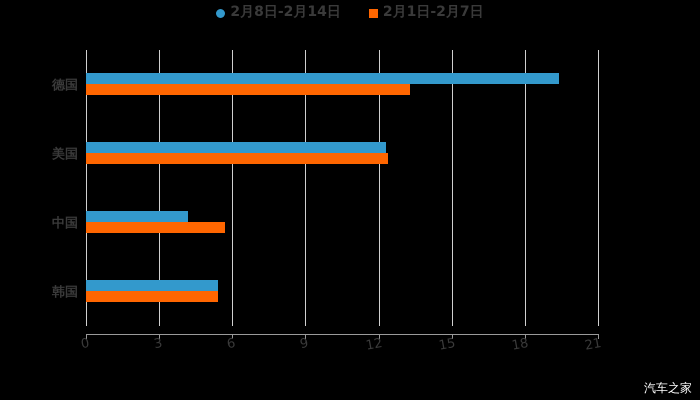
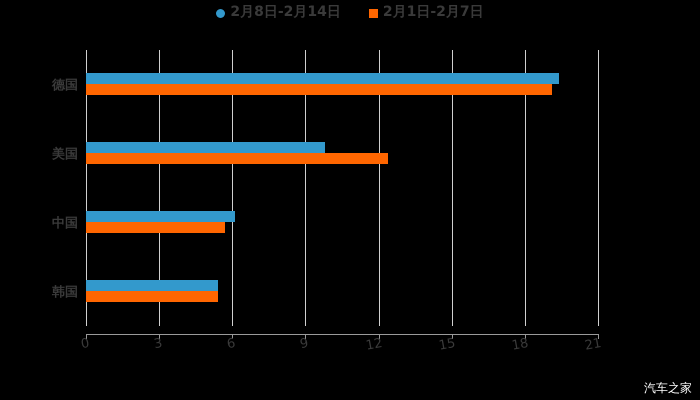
2月1日-2月7日/德国: 13.3 -> 19.1
2月8日-2月14日/美国: 12.3 -> 9.8
2月8日-2月14日/中国: 4.2 -> 6.1
